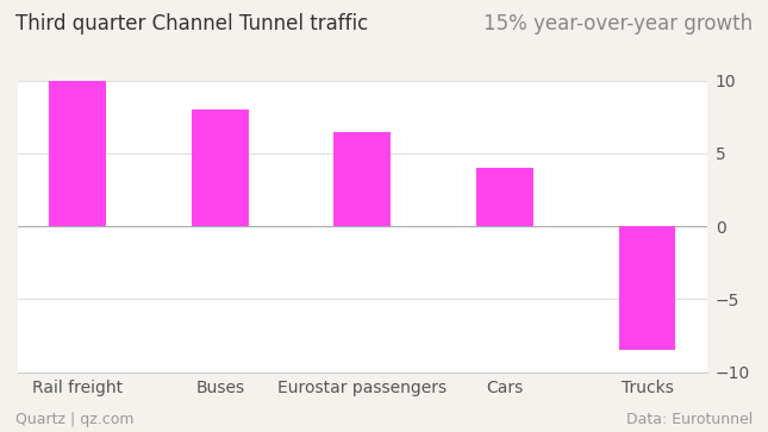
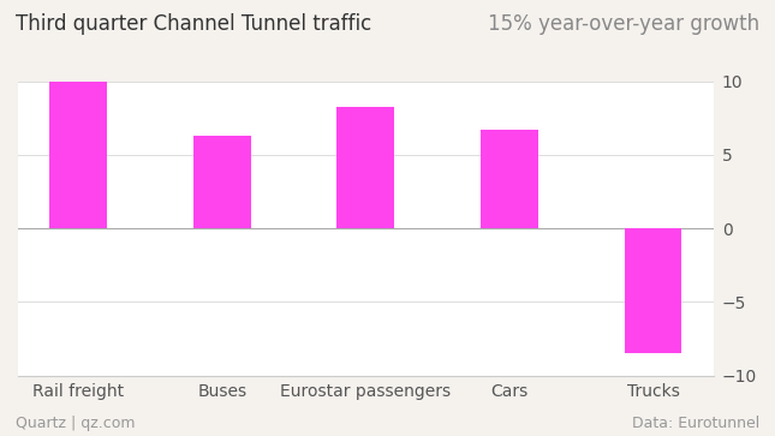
Buses: 8.0 -> 6.3
Eurostar passengers: 6.5 -> 8.3
Cars: 4.0 -> 6.7
